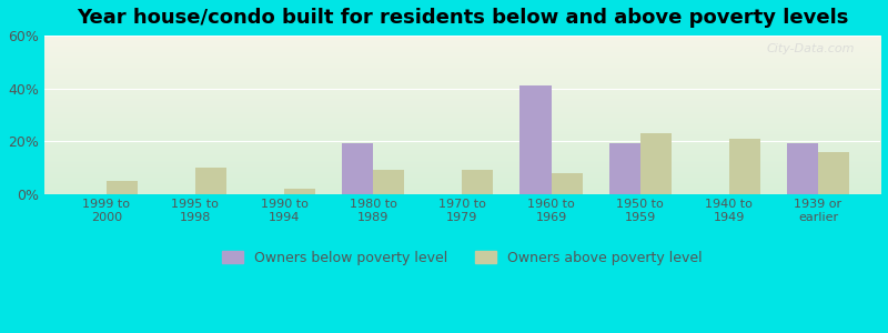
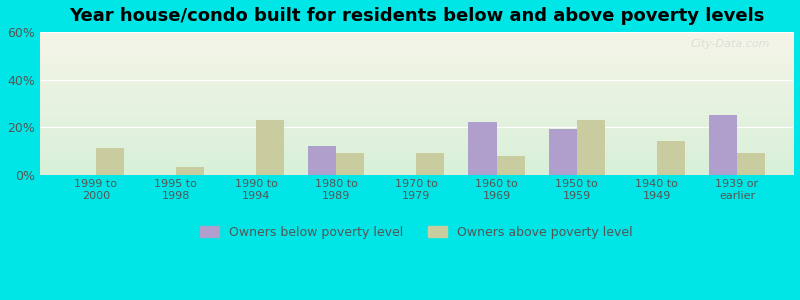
Owners above poverty level/1999 to 2000: 5% -> 11%
Owners above poverty level/1995 to 1998: 10% -> 3%
Owners above poverty level/1990 to 1994: 2% -> 23%
Owners below poverty level/1980 to 1989: 19% -> 12%
Owners below poverty level/1960 to 1969: 41% -> 22%
Owners above poverty level/1940 to 1949: 21% -> 14%
Owners below poverty level/1939 or earlier: 19% -> 25%
Owners above poverty level/1939 or earlier: 16% -> 9%
